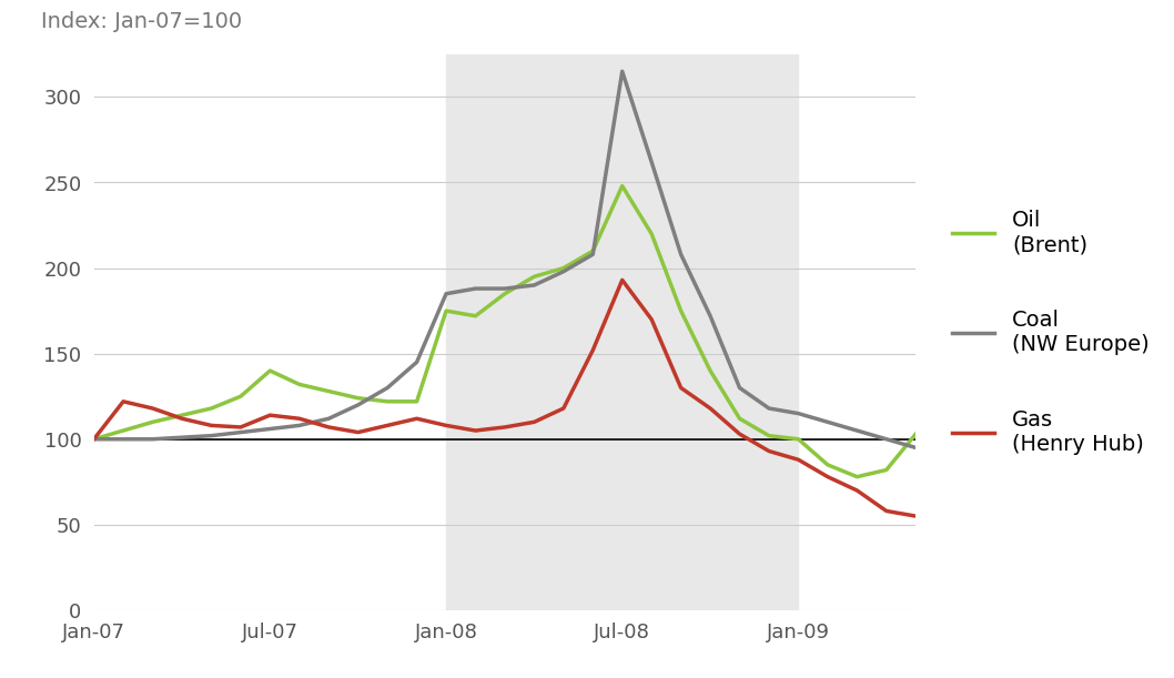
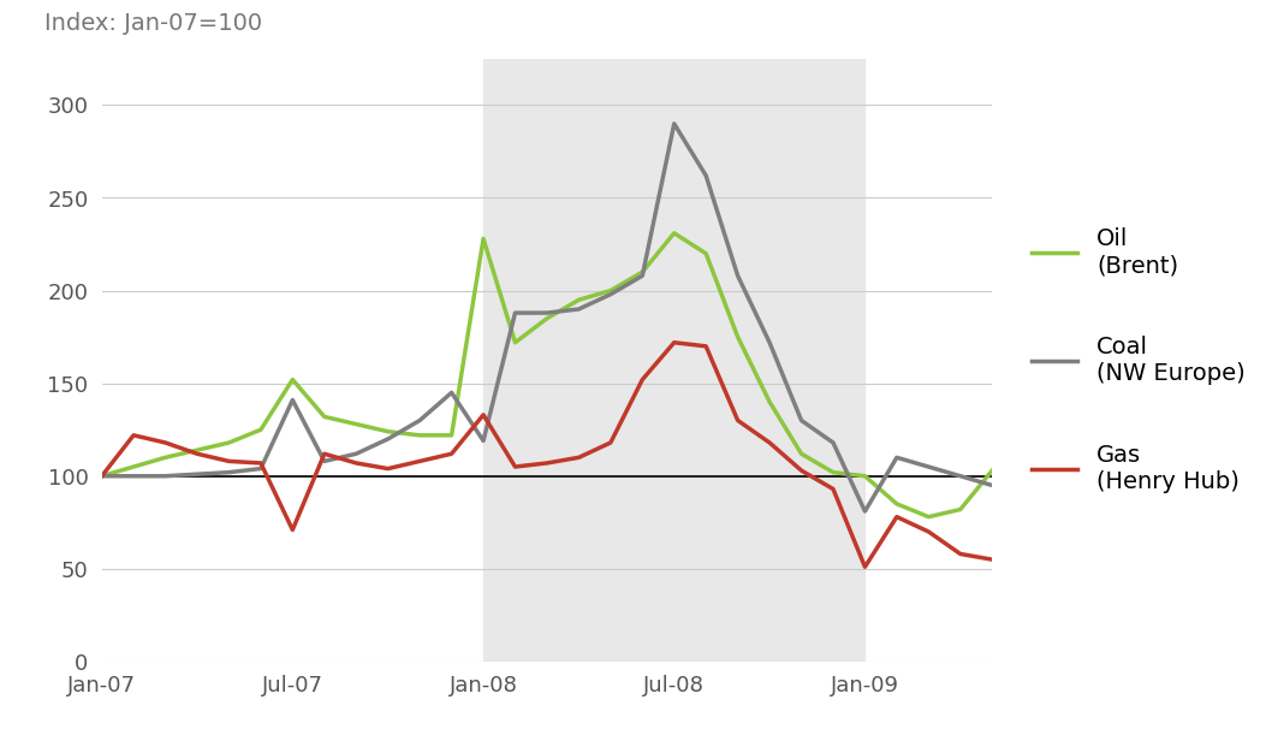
Oil (Brent)/Jul-07: 140 -> 152
Coal (NW Europe)/Jul-07: 106 -> 141
Gas (Henry Hub)/Jul-07: 114 -> 71
Oil (Brent)/Jan-08: 175 -> 228
Coal (NW Europe)/Jan-08: 185 -> 119
Gas (Henry Hub)/Jan-08: 108 -> 133
Oil (Brent)/Jul-08: 248 -> 231
Coal (NW Europe)/Jul-08: 315 -> 290
Gas (Henry Hub)/Jul-08: 193 -> 172
Coal (NW Europe)/Jan-09: 115 -> 81
Gas (Henry Hub)/Jan-09: 88 -> 51
